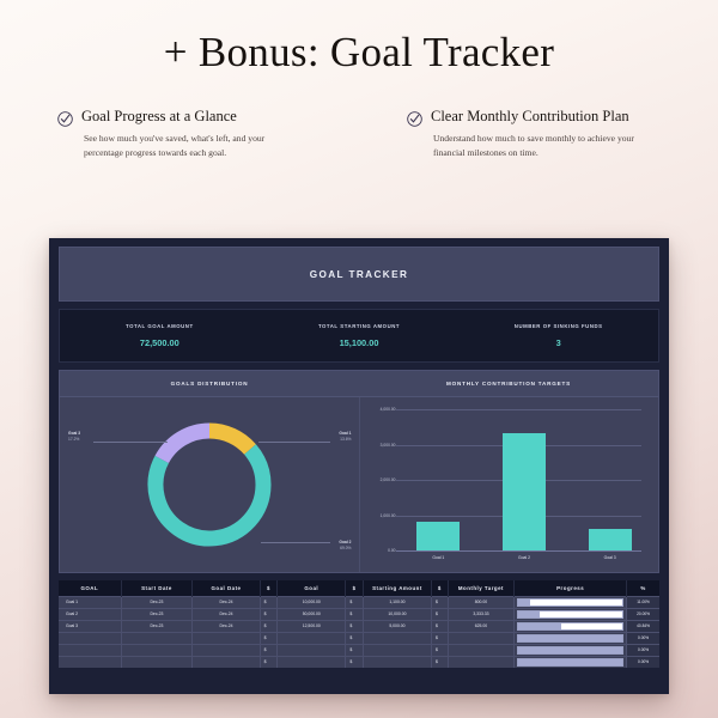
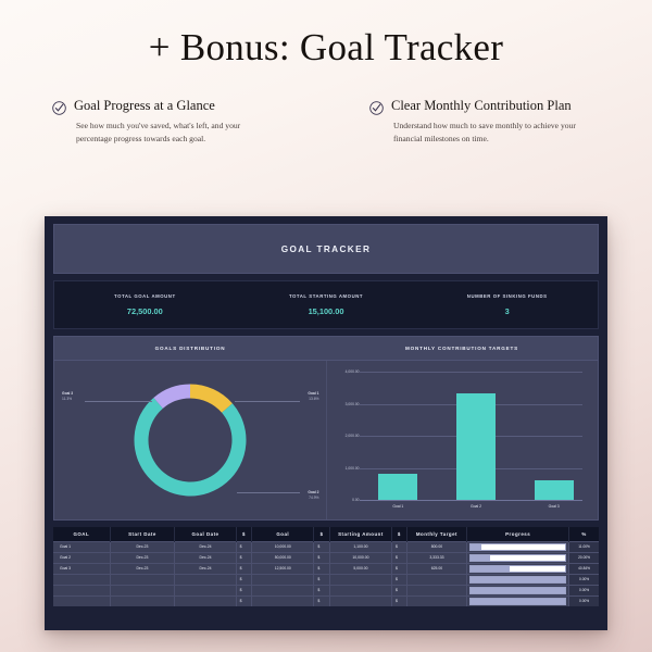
GOALS DISTRIBUTION/Goal 2: 69.0% -> 74.9%
GOALS DISTRIBUTION/Goal 3: 17.2% -> 11.3%
